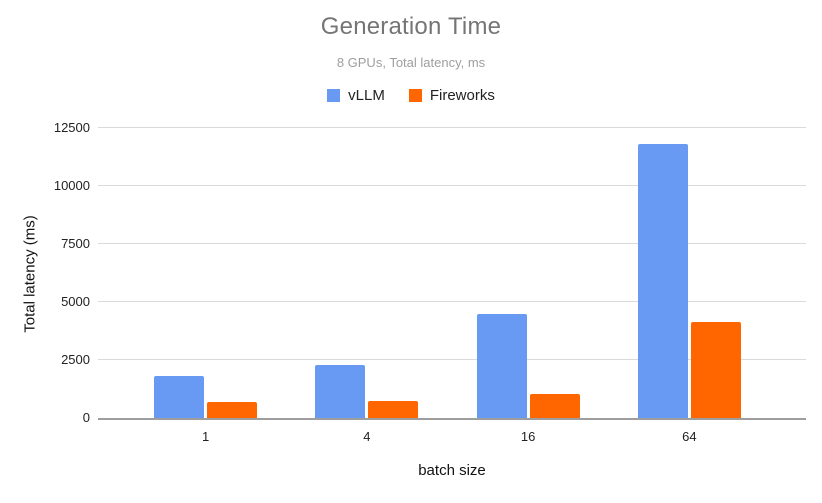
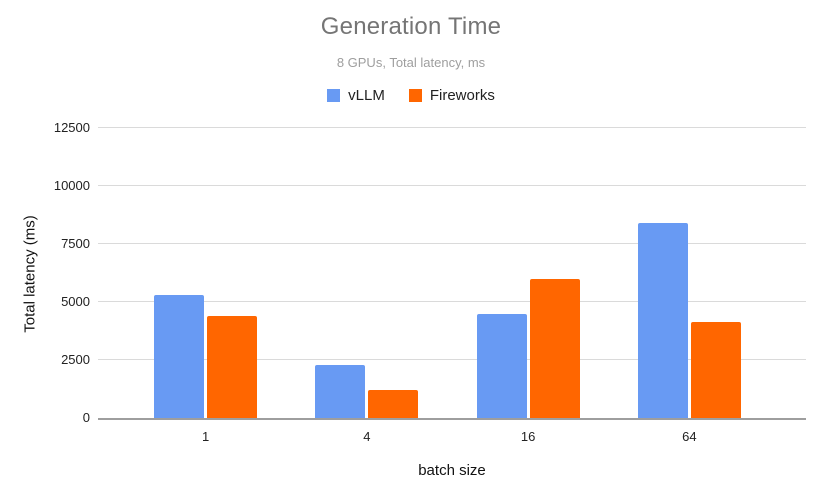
vLLM/1: 1800 -> 5300
Fireworks/1: 700 -> 4400
Fireworks/4: 800 -> 1200
Fireworks/16: 1000 -> 6000
vLLM/64: 11800 -> 8400
